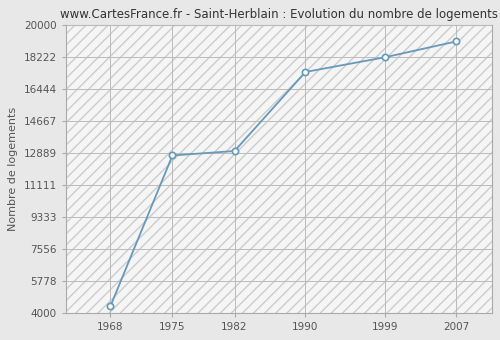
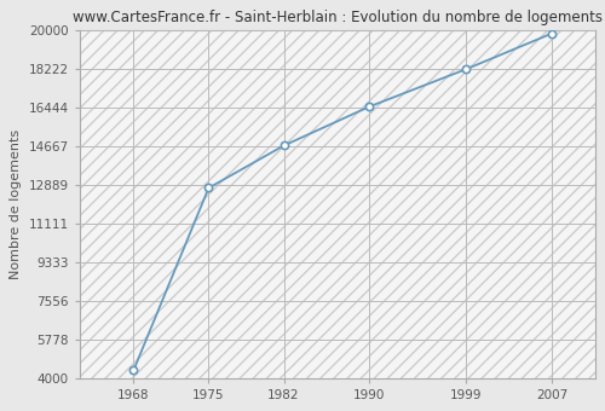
1982: 13000 -> 14700
1990: 17400 -> 16500
2007: 19100 -> 19900
